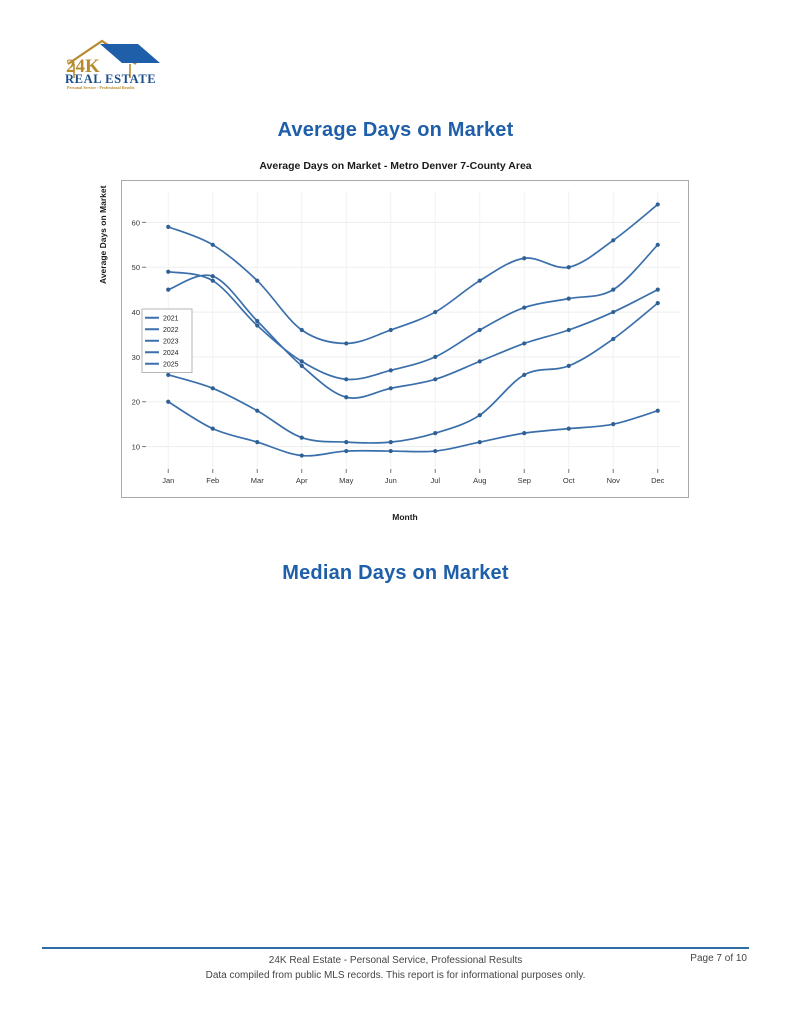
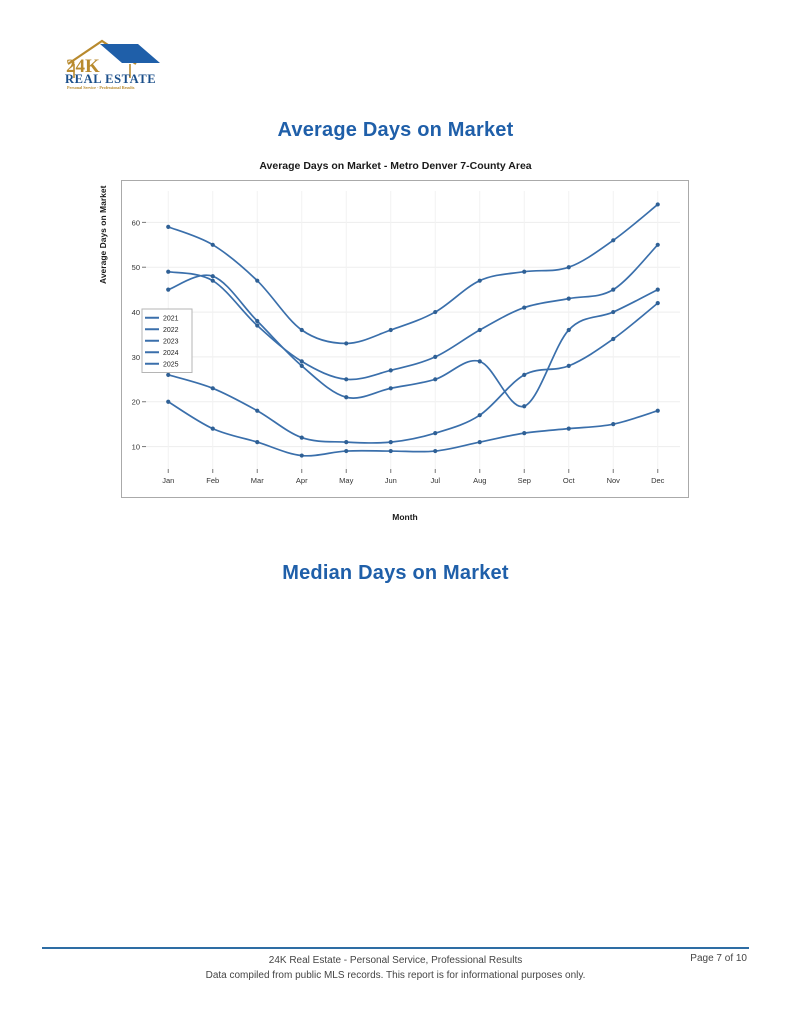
2023/Sep: 33 -> 19
2025/Sep: 52 -> 49
